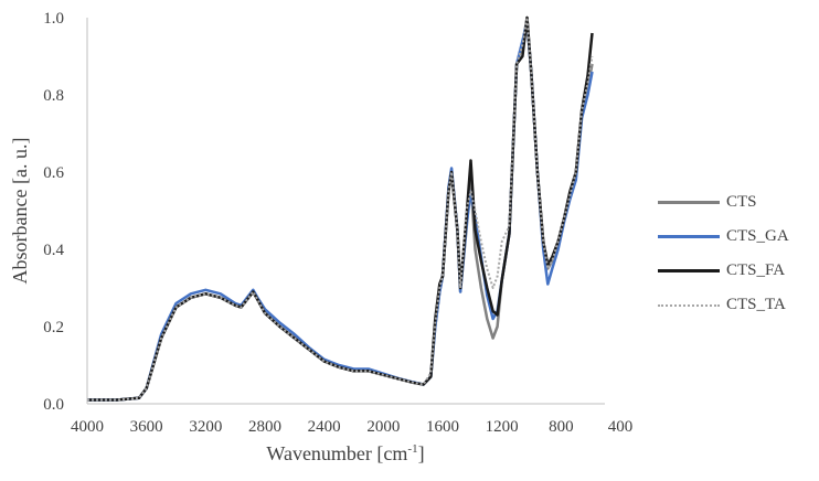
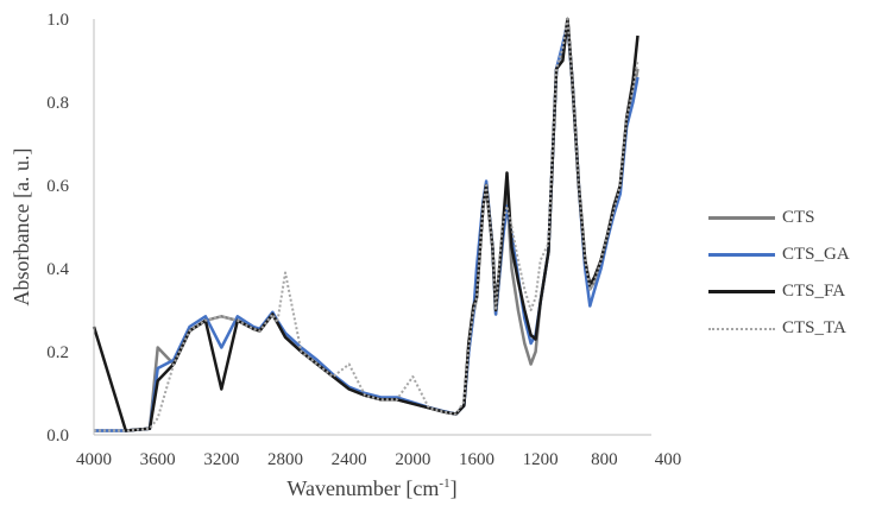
CTS_FA/4000: 0.01 -> 0.26
CTS/3600: 0.04 -> 0.21
CTS_GA/3600: 0.04 -> 0.16
CTS_FA/3600: 0.04 -> 0.13
CTS_GA/3200: 0.29 -> 0.21
CTS_FA/3200: 0.28 -> 0.11
CTS_TA/2800: 0.23 -> 0.39
CTS_TA/2400: 0.11 -> 0.17
CTS_TA/2000: 0.07 -> 0.14
CTS_GA/1600: 0.33 -> 0.40
